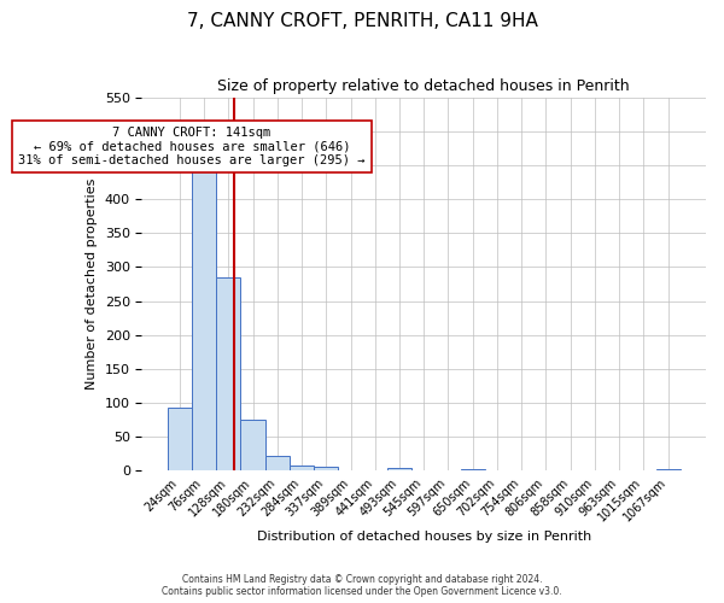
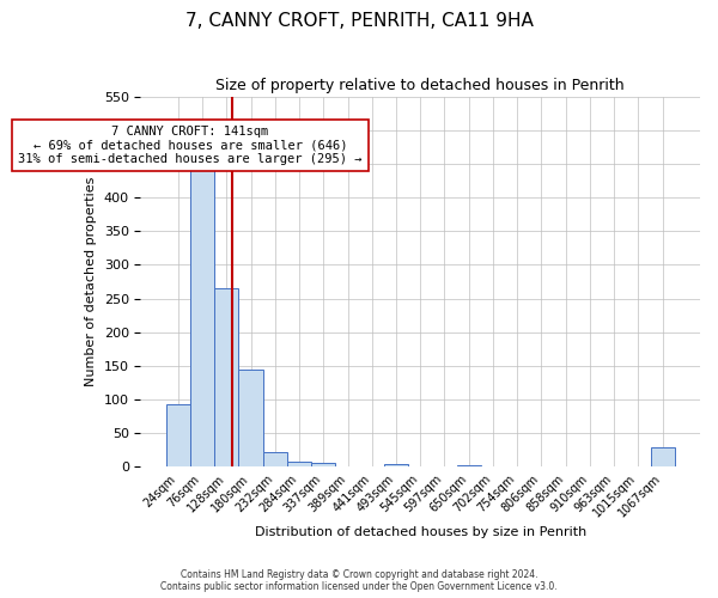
128sqm: 285 -> 266
180sqm: 75 -> 144
1067sqm: 3 -> 30
